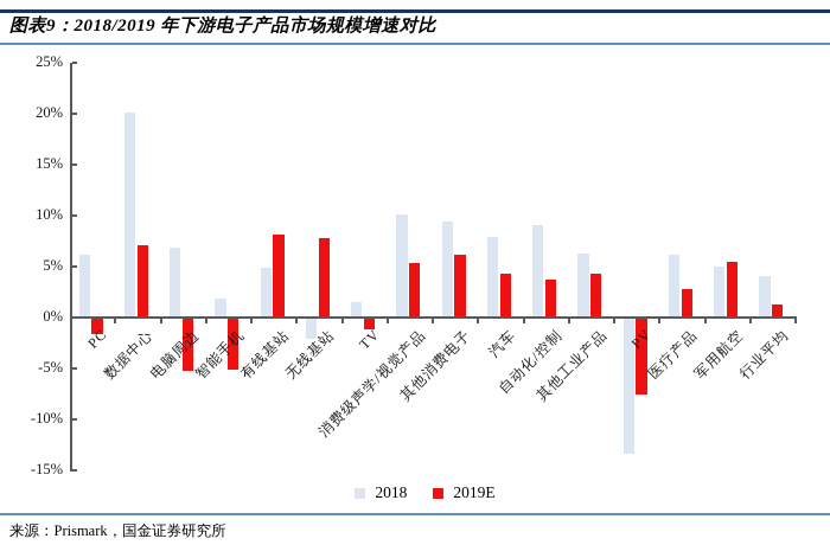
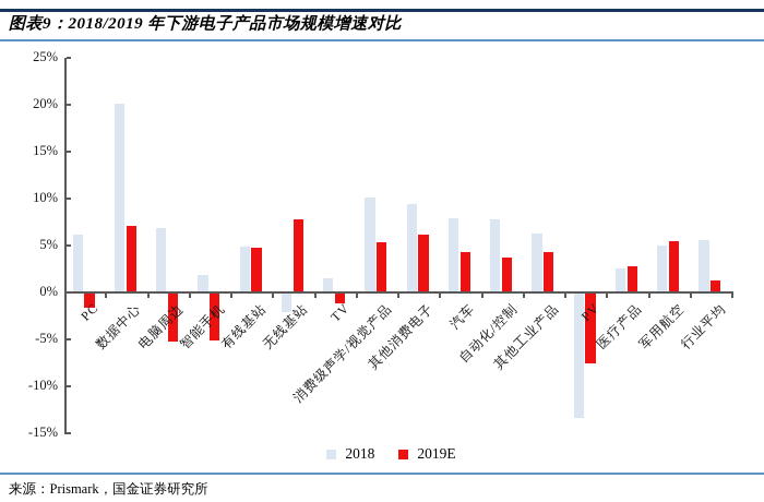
2019E/有线基站: 8% -> 5%
2018/自动化/控制: 9% -> 8%
2018/医疗产品: 6% -> 2%
2018/行业平均: 4% -> 6%
